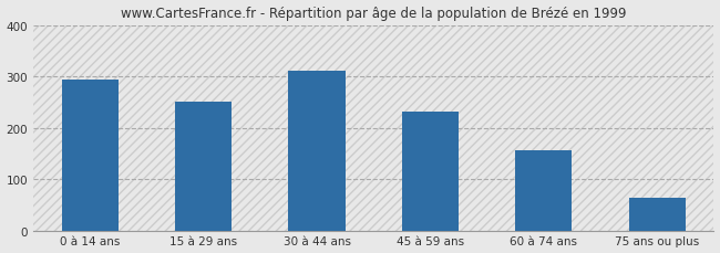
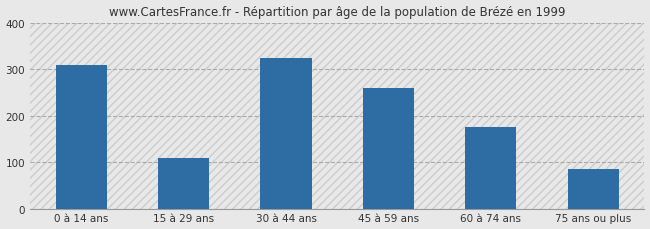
0 à 14 ans: 295 -> 310
15 à 29 ans: 252 -> 110
30 à 44 ans: 312 -> 325
45 à 59 ans: 232 -> 260
60 à 74 ans: 156 -> 175
75 ans ou plus: 63 -> 85
